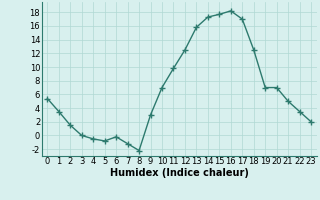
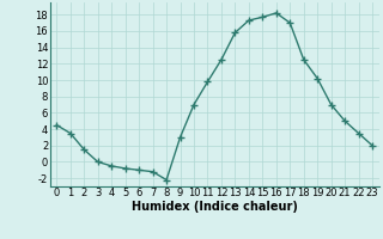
0: 5.4 -> 4.5
6: -0.2 -> -1.0
19: 7.0 -> 10.2
